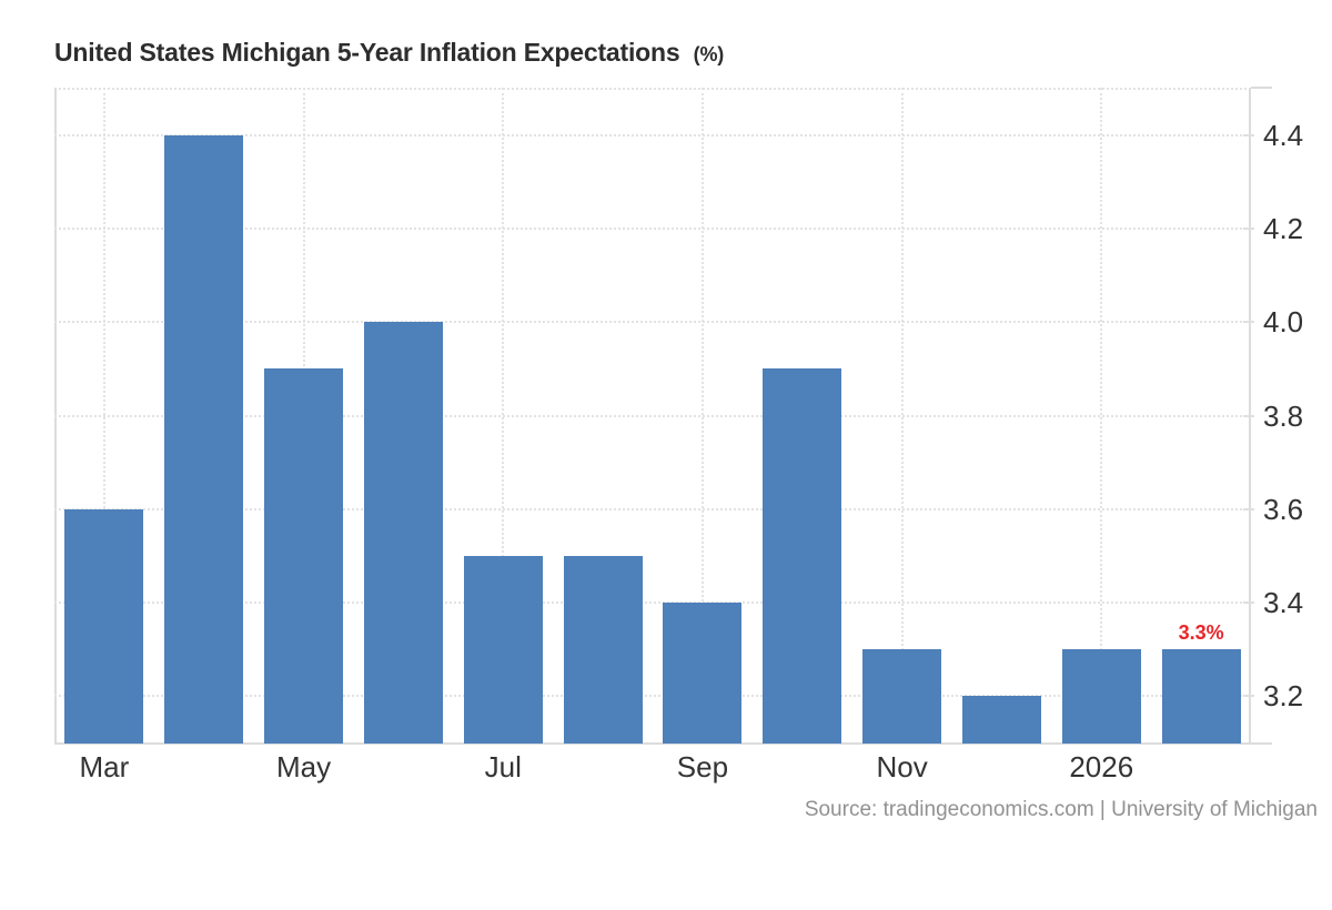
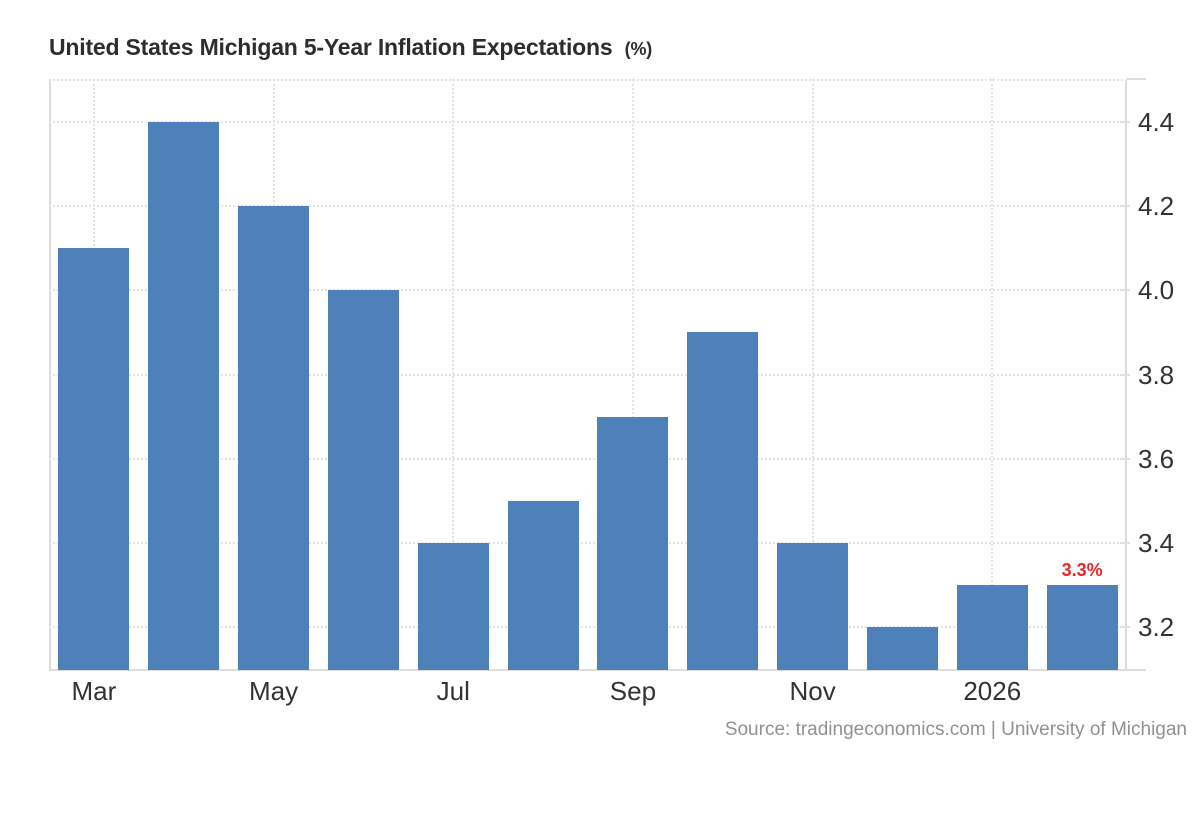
Mar: 3.6 -> 4.1
May: 3.9 -> 4.2
Jul: 3.5 -> 3.4
Sep: 3.4 -> 3.7
Nov: 3.3 -> 3.4
